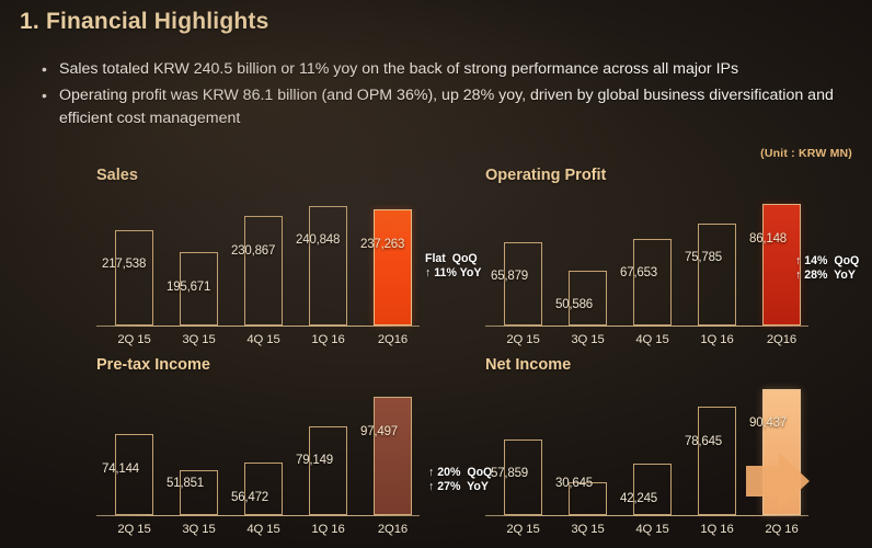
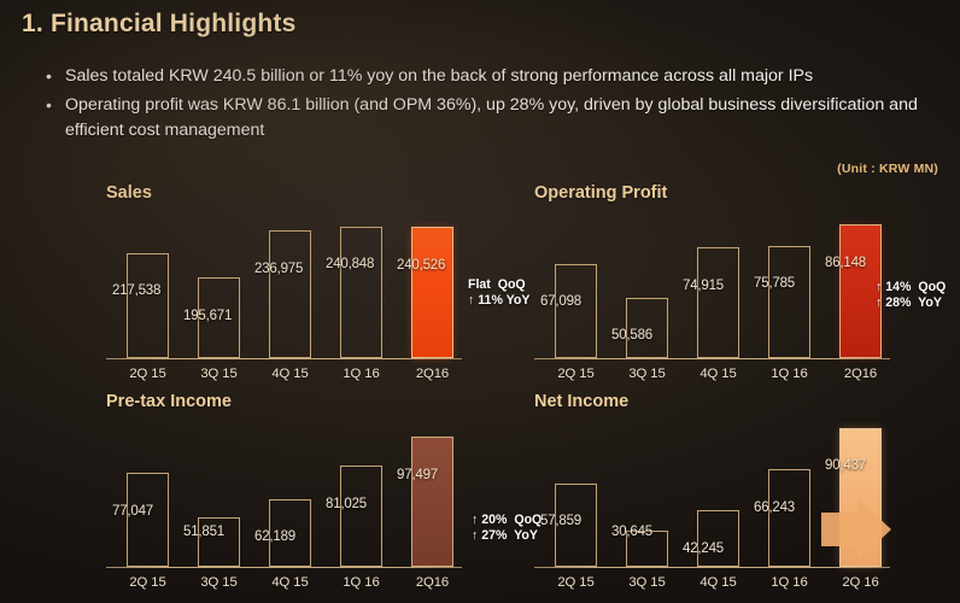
Sales/4Q 15: 230,867 -> 236,975
Sales/2Q16: 237,263 -> 240,526
Operating Profit/2Q 15: 65,879 -> 67,098
Operating Profit/4Q 15: 67,653 -> 74,915
Pre-tax Income/2Q 15: 74,144 -> 77,047
Pre-tax Income/4Q 15: 56,472 -> 62,189
Pre-tax Income/1Q 16: 79,149 -> 81,025
Net Income/1Q 16: 78,645 -> 66,243
